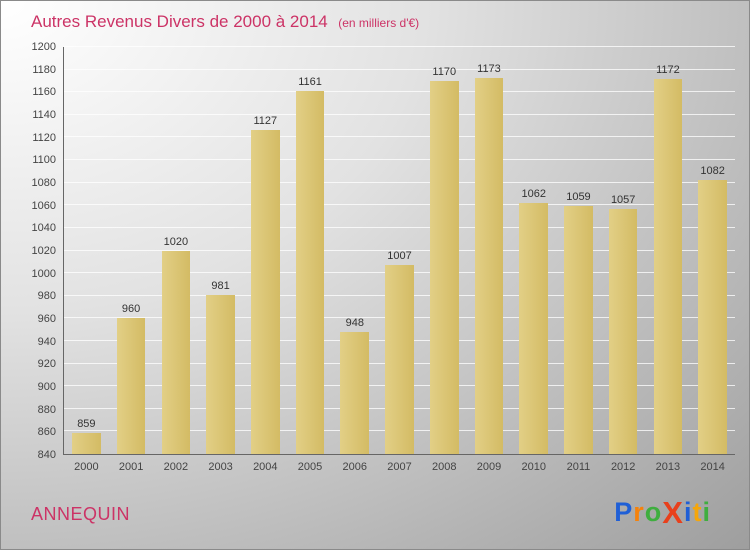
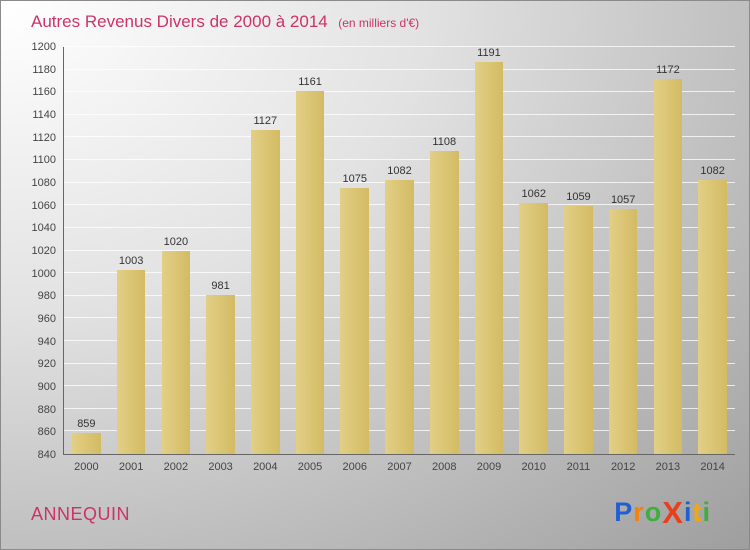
2001: 960 -> 1003
2006: 948 -> 1075
2007: 1007 -> 1082
2008: 1170 -> 1108
2009: 1173 -> 1191
